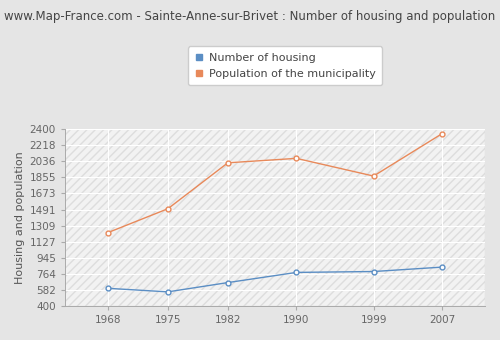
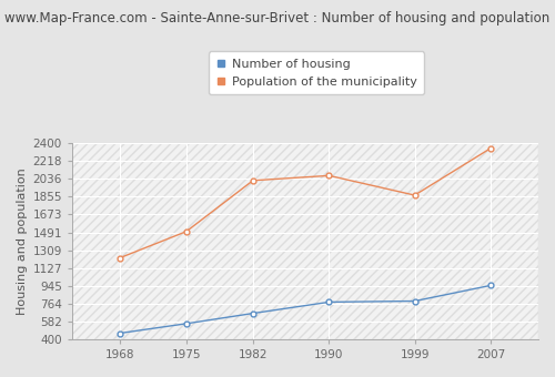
Number of housing/1968: 600 -> 460
Number of housing/2007: 840 -> 950
